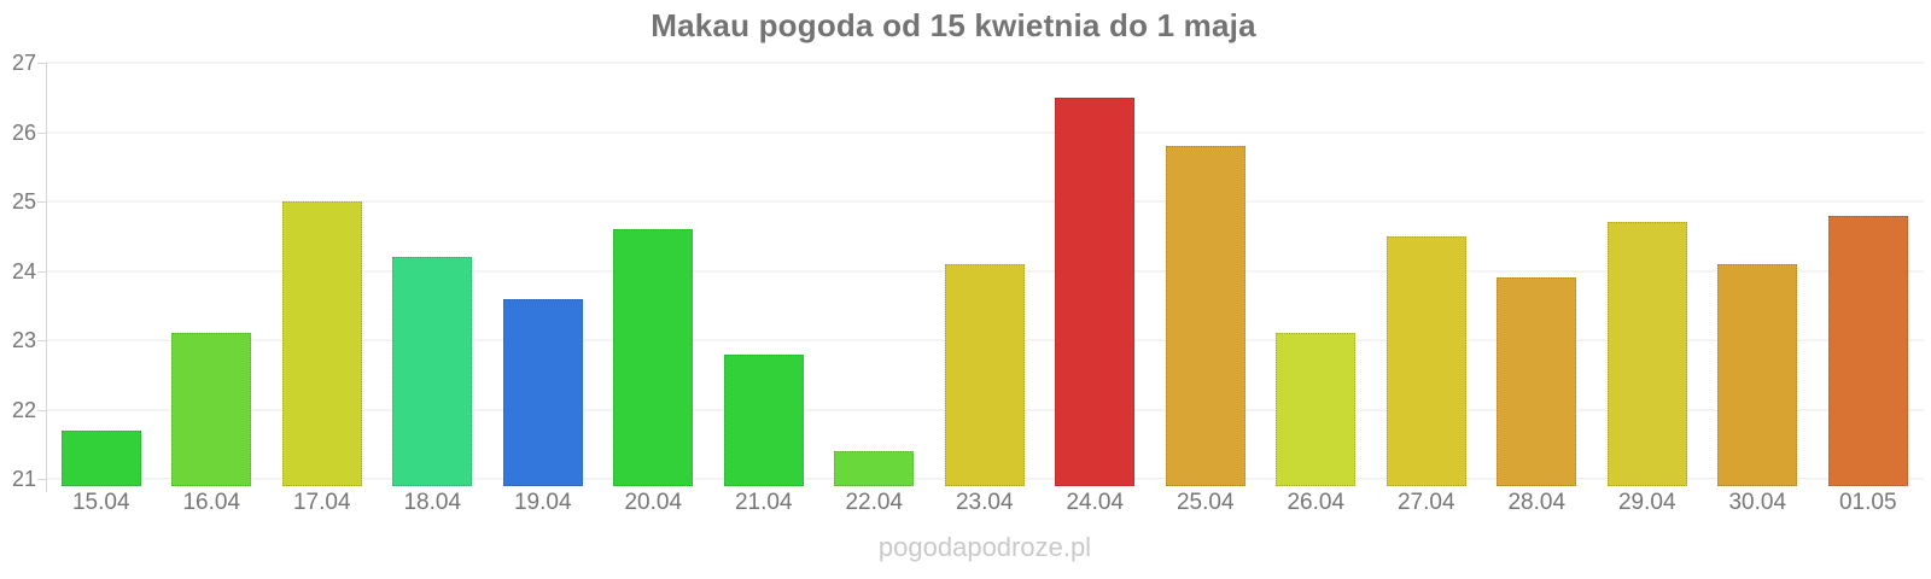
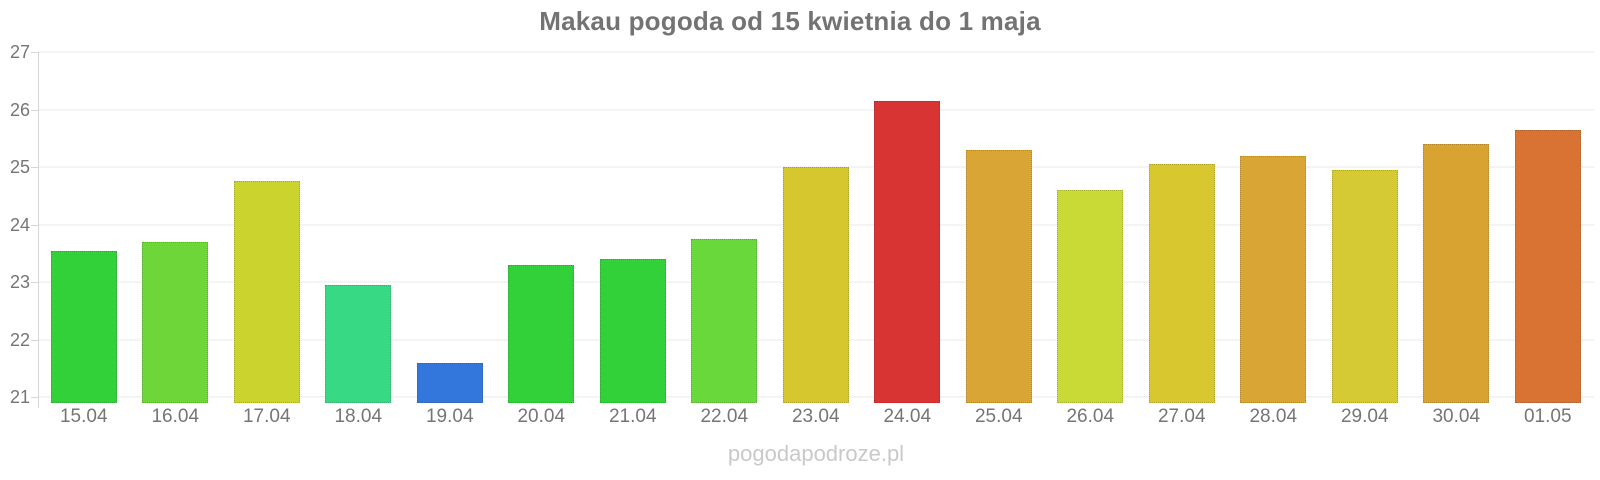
15.04: 21.7 -> 23.6
16.04: 23.1 -> 23.7
17.04: 25.0 -> 24.8
18.04: 24.2 -> 22.9
19.04: 23.6 -> 21.6
20.04: 24.6 -> 23.3
21.04: 22.8 -> 23.4
22.04: 21.4 -> 23.8
23.04: 24.1 -> 25.0
24.04: 26.5 -> 26.1
25.04: 25.8 -> 25.3
26.04: 23.1 -> 24.6
27.04: 24.5 -> 25.1
28.04: 23.9 -> 25.2
29.04: 24.7 -> 24.9
30.04: 24.1 -> 25.4
01.05: 24.8 -> 25.6
